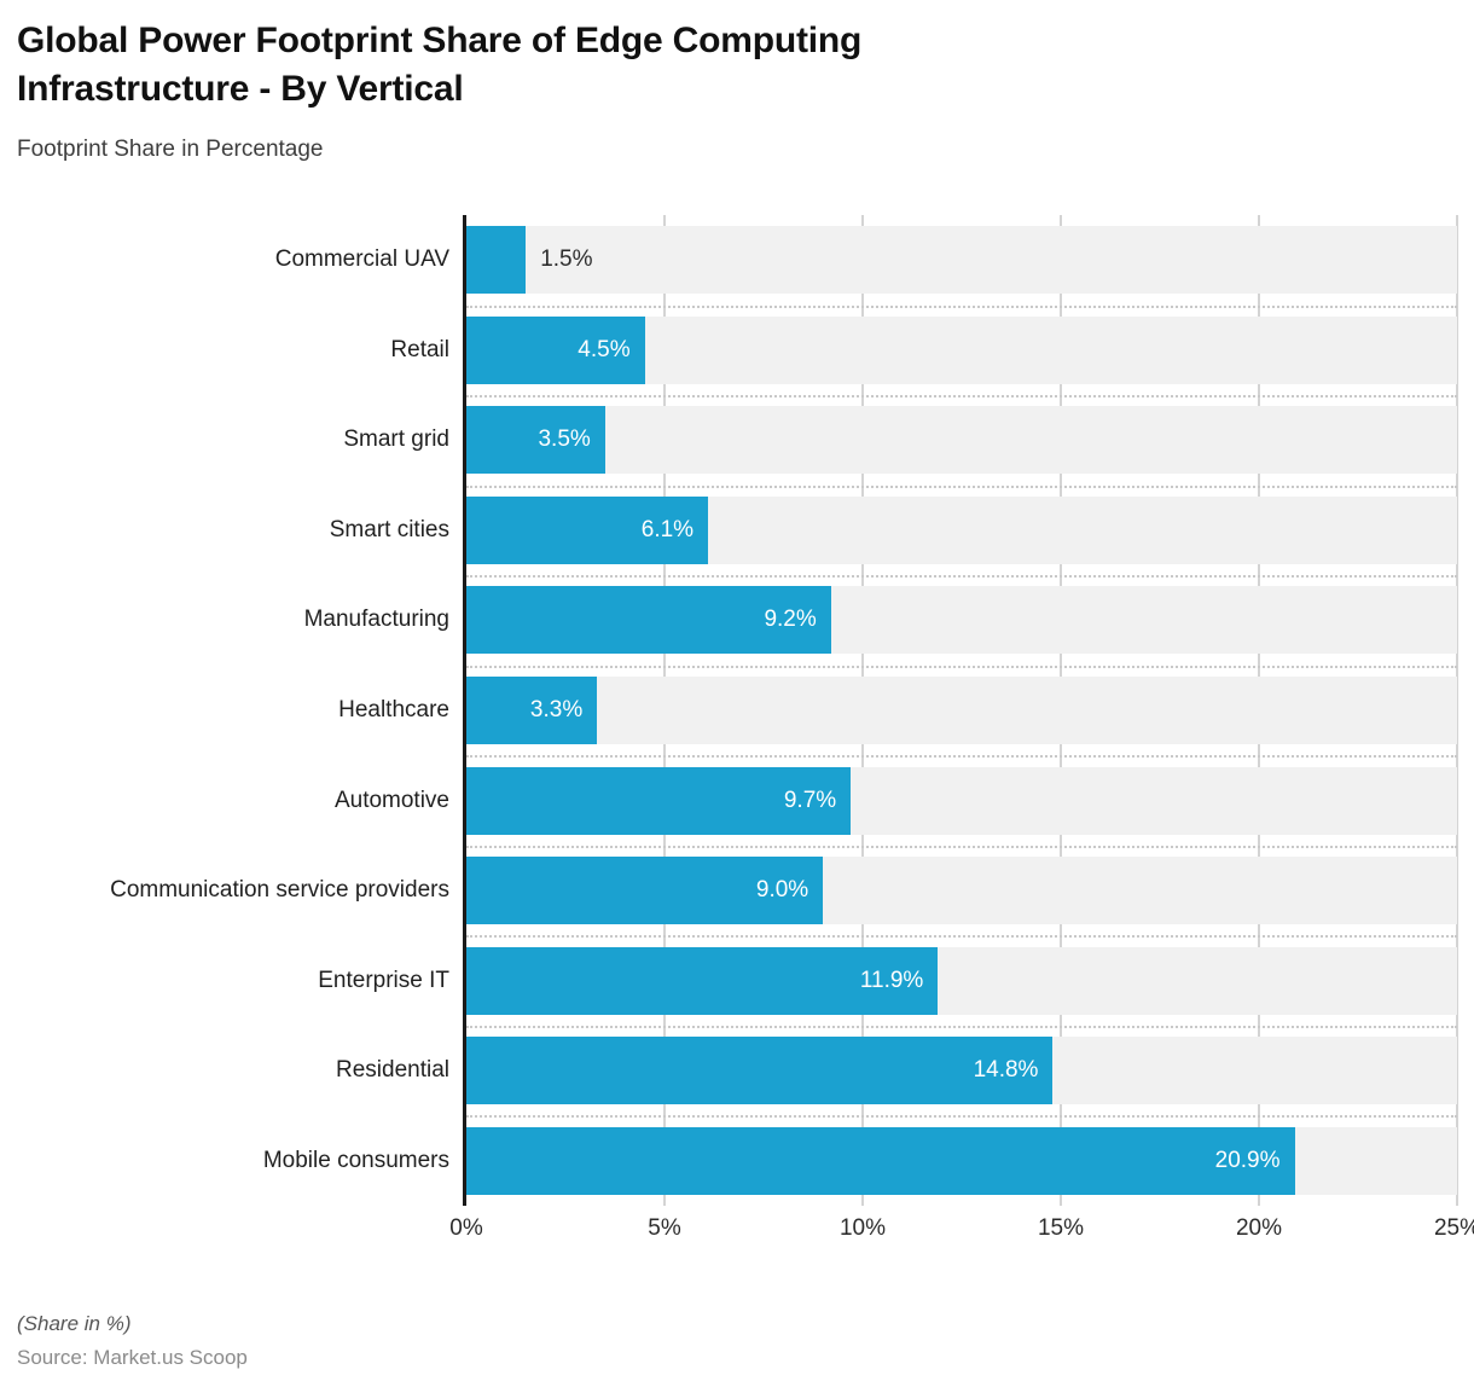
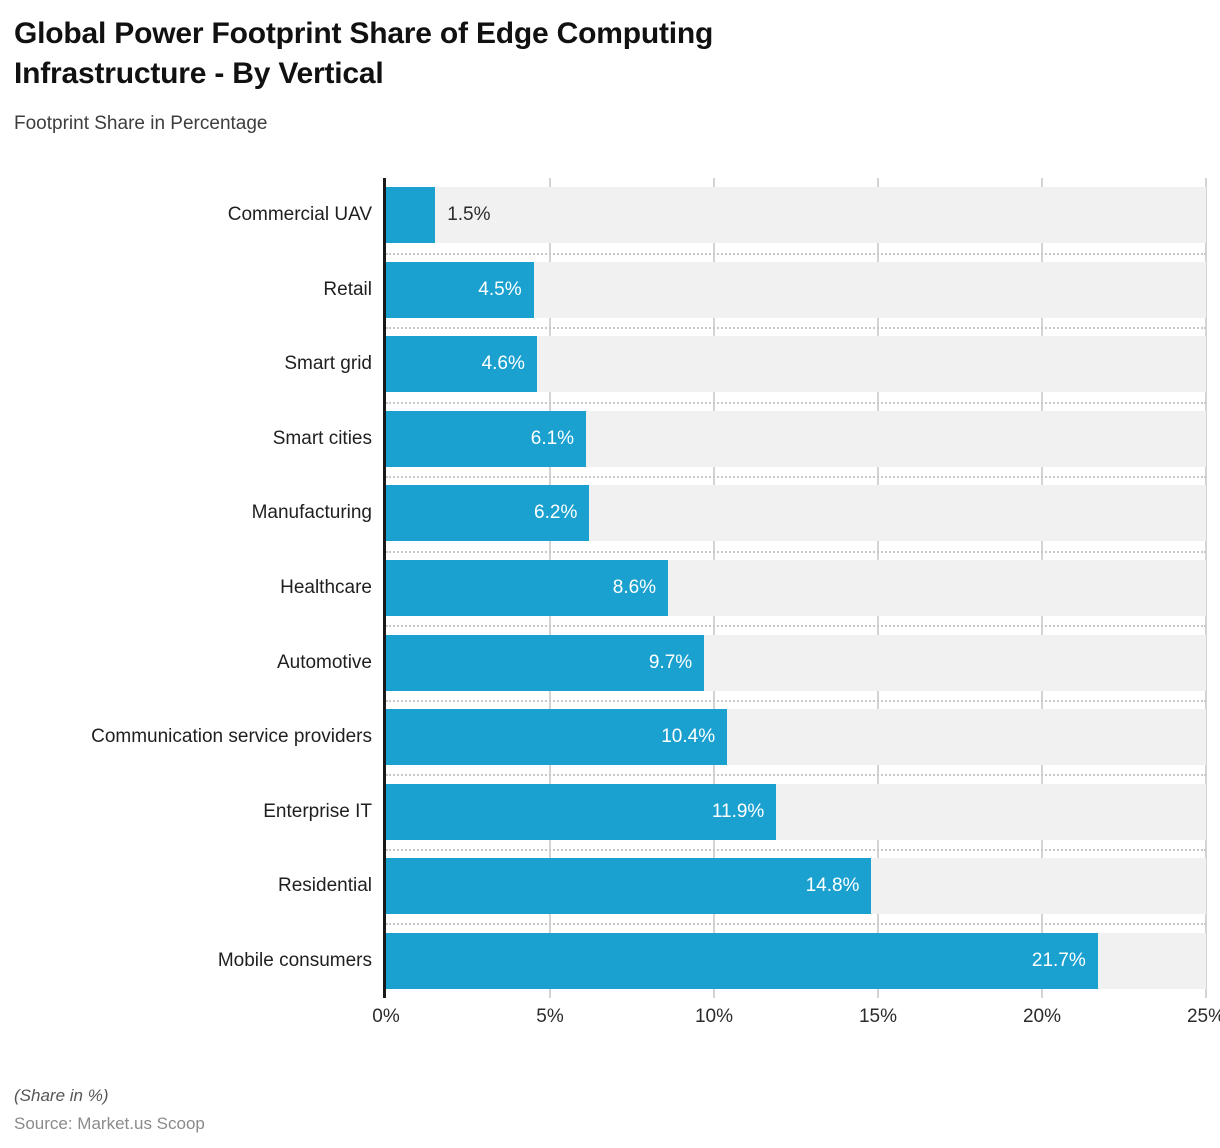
Smart grid: 3.5% -> 4.6%
Manufacturing: 9.2% -> 6.2%
Healthcare: 3.3% -> 8.6%
Communication service providers: 9.0% -> 10.4%
Mobile consumers: 20.9% -> 21.7%
